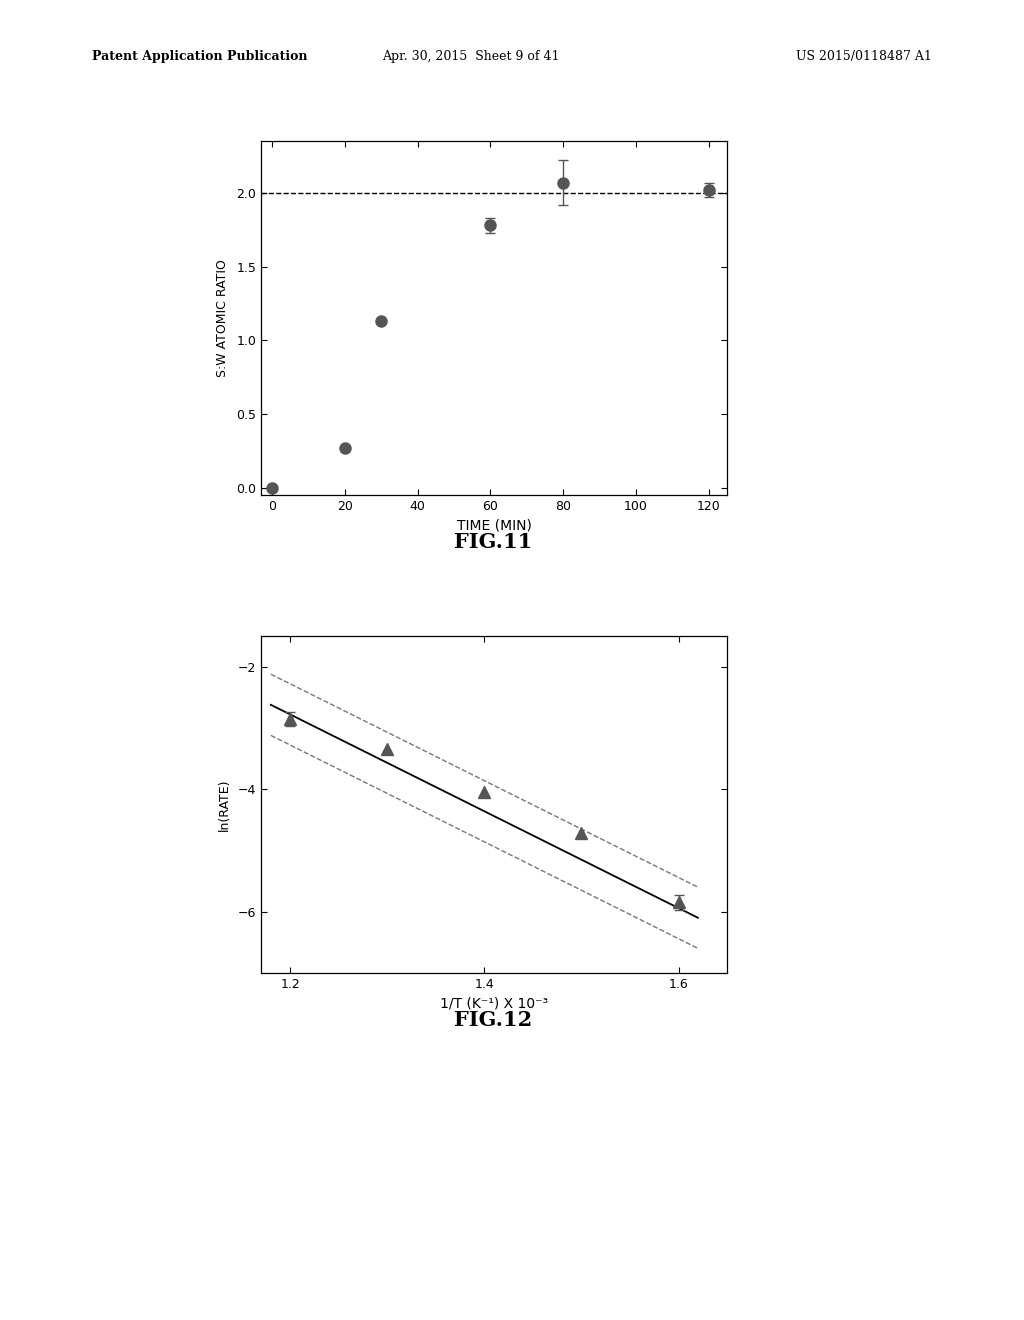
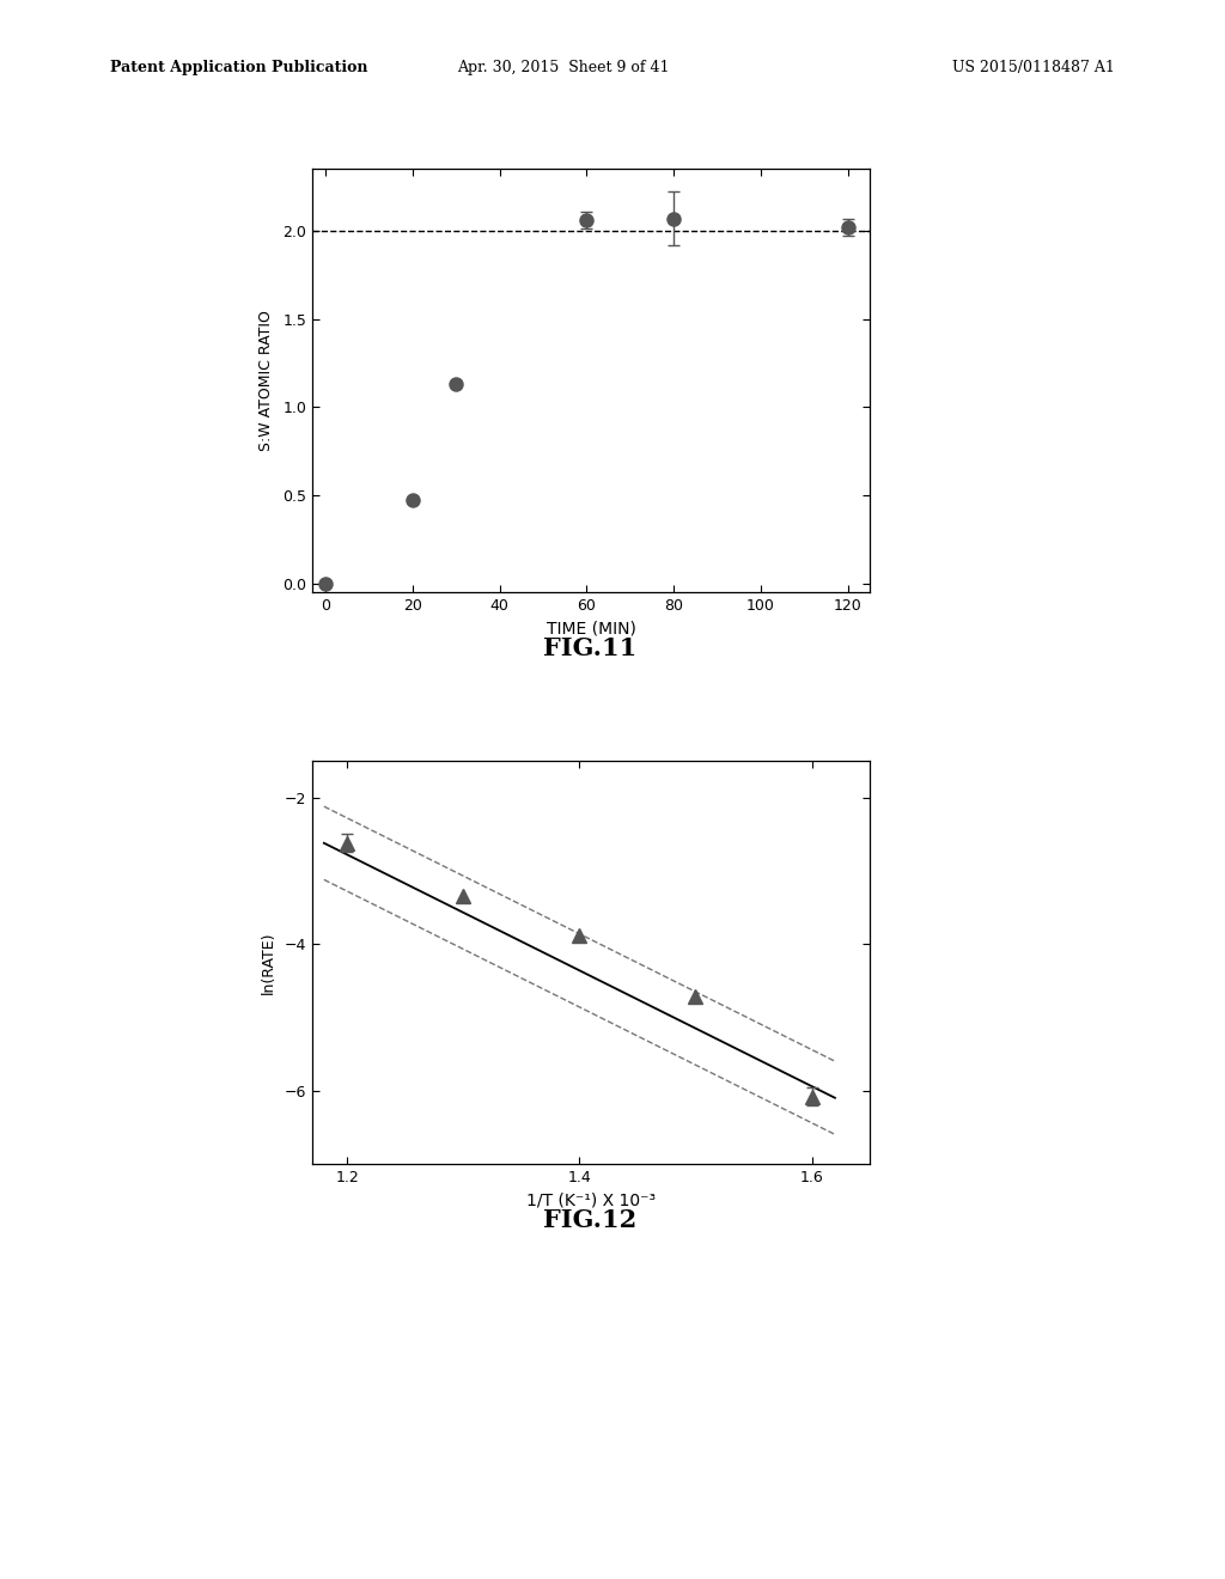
20: 0.27 -> 0.47
60: 1.78 -> 2.06
1.2: -2.85 -> -2.62
1.4: -4.05 -> -3.88
1.6: -5.85 -> -6.08
